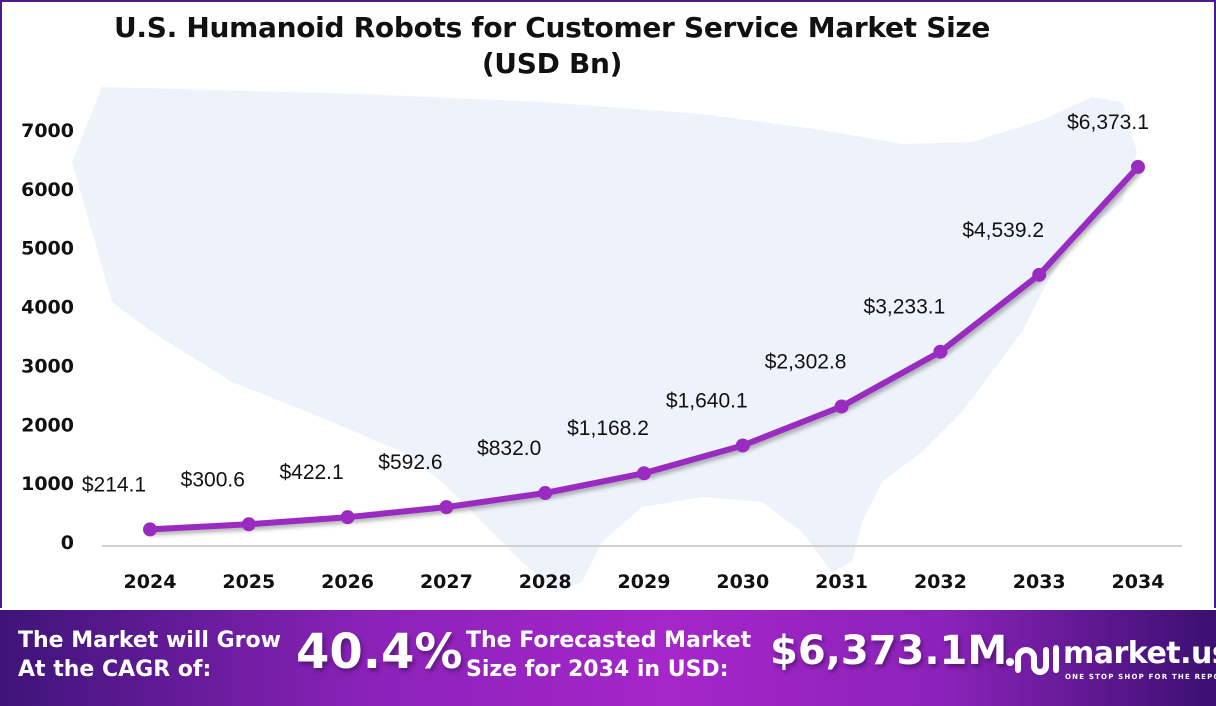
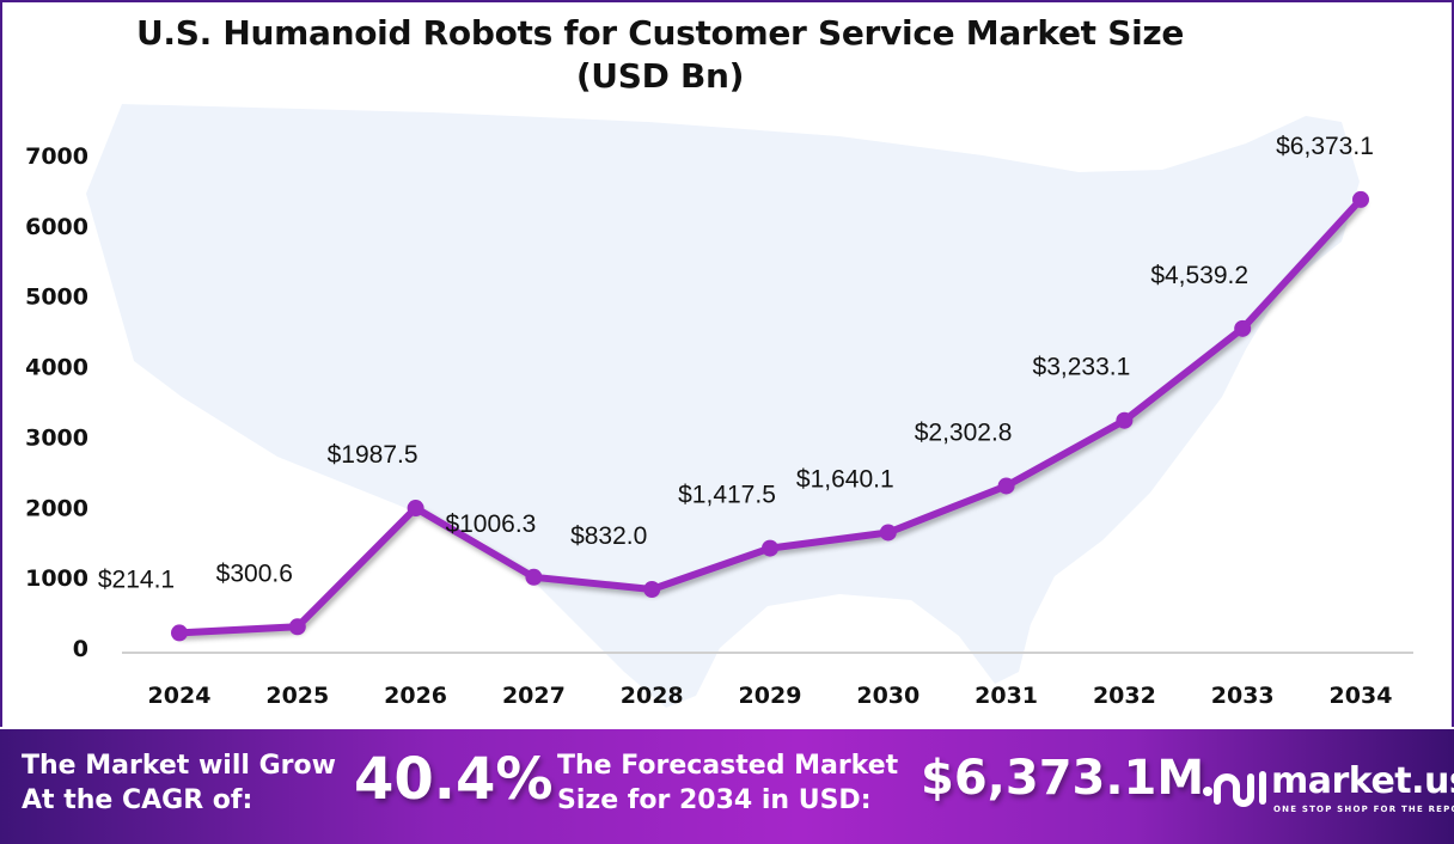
2026: $422.1 -> $1987.5
2027: $592.6 -> $1006.3
2029: $1,168.2 -> $1,417.5
